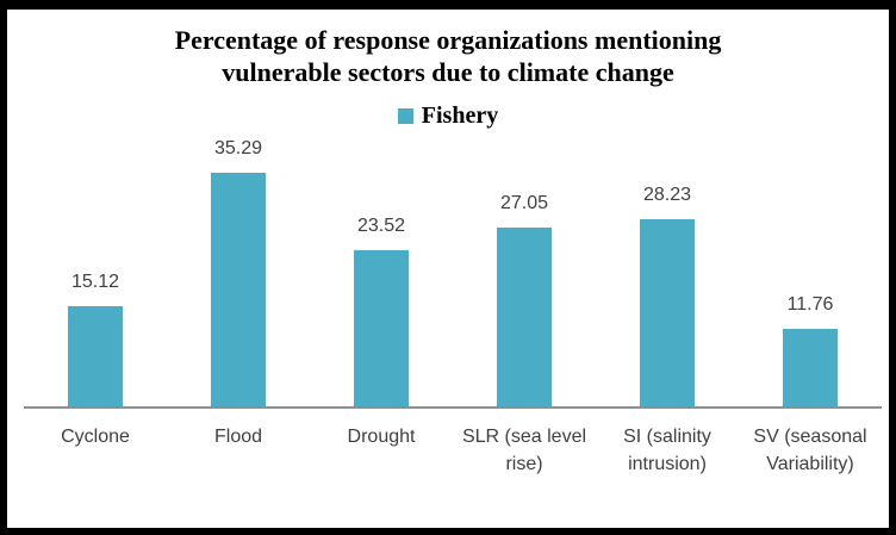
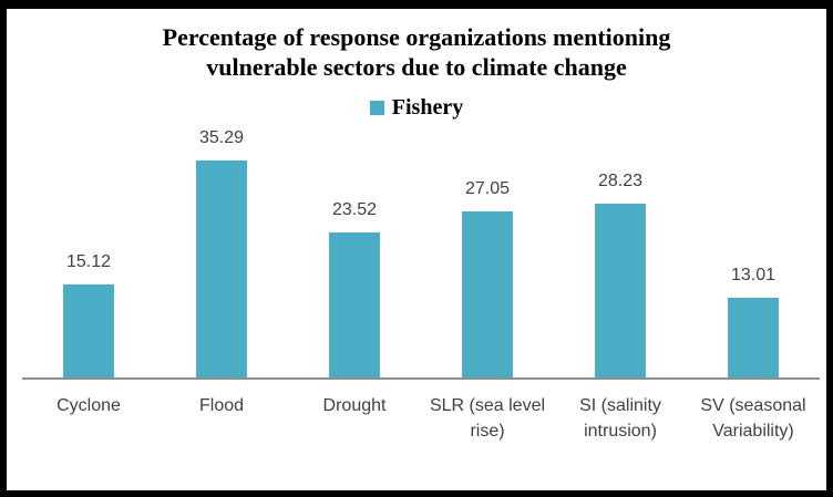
SV (seasonal Variability): 11.76 -> 13.01
